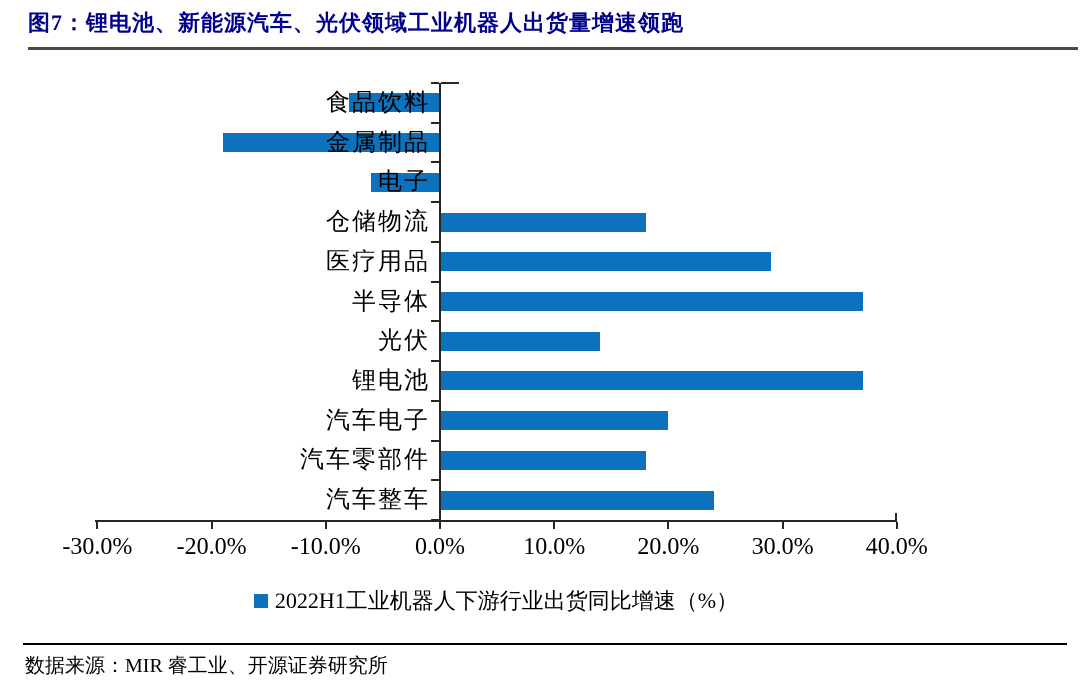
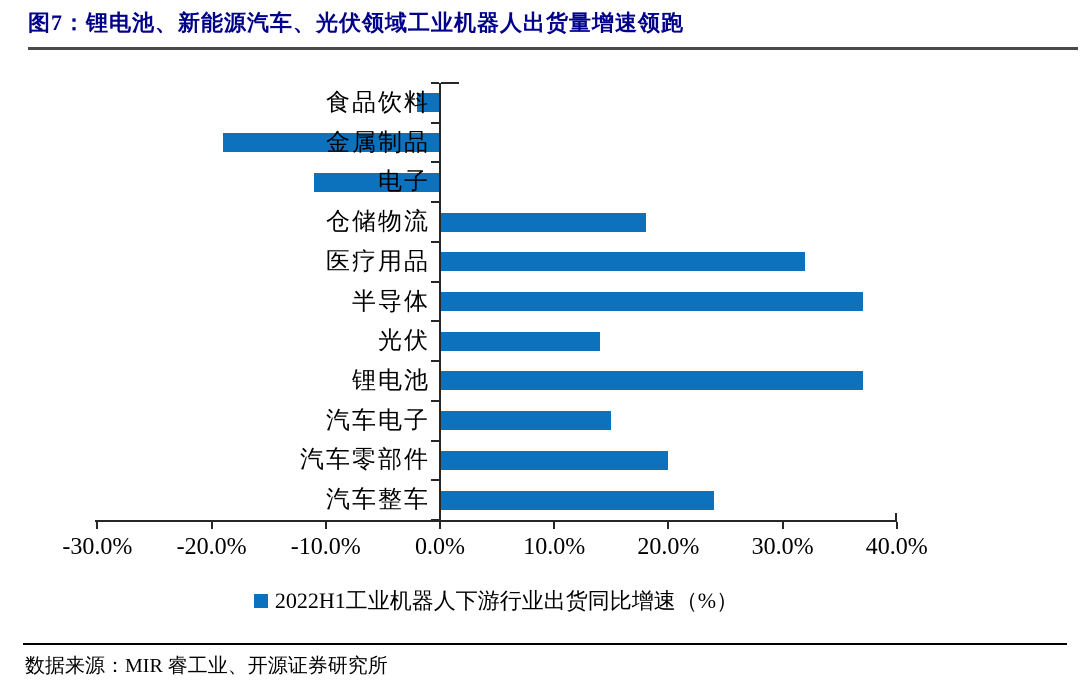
食品饮料: -8% -> -2%
电子: -6% -> -11%
医疗用品: 29% -> 32%
汽车电子: 20% -> 15%
汽车零部件: 18% -> 20%
